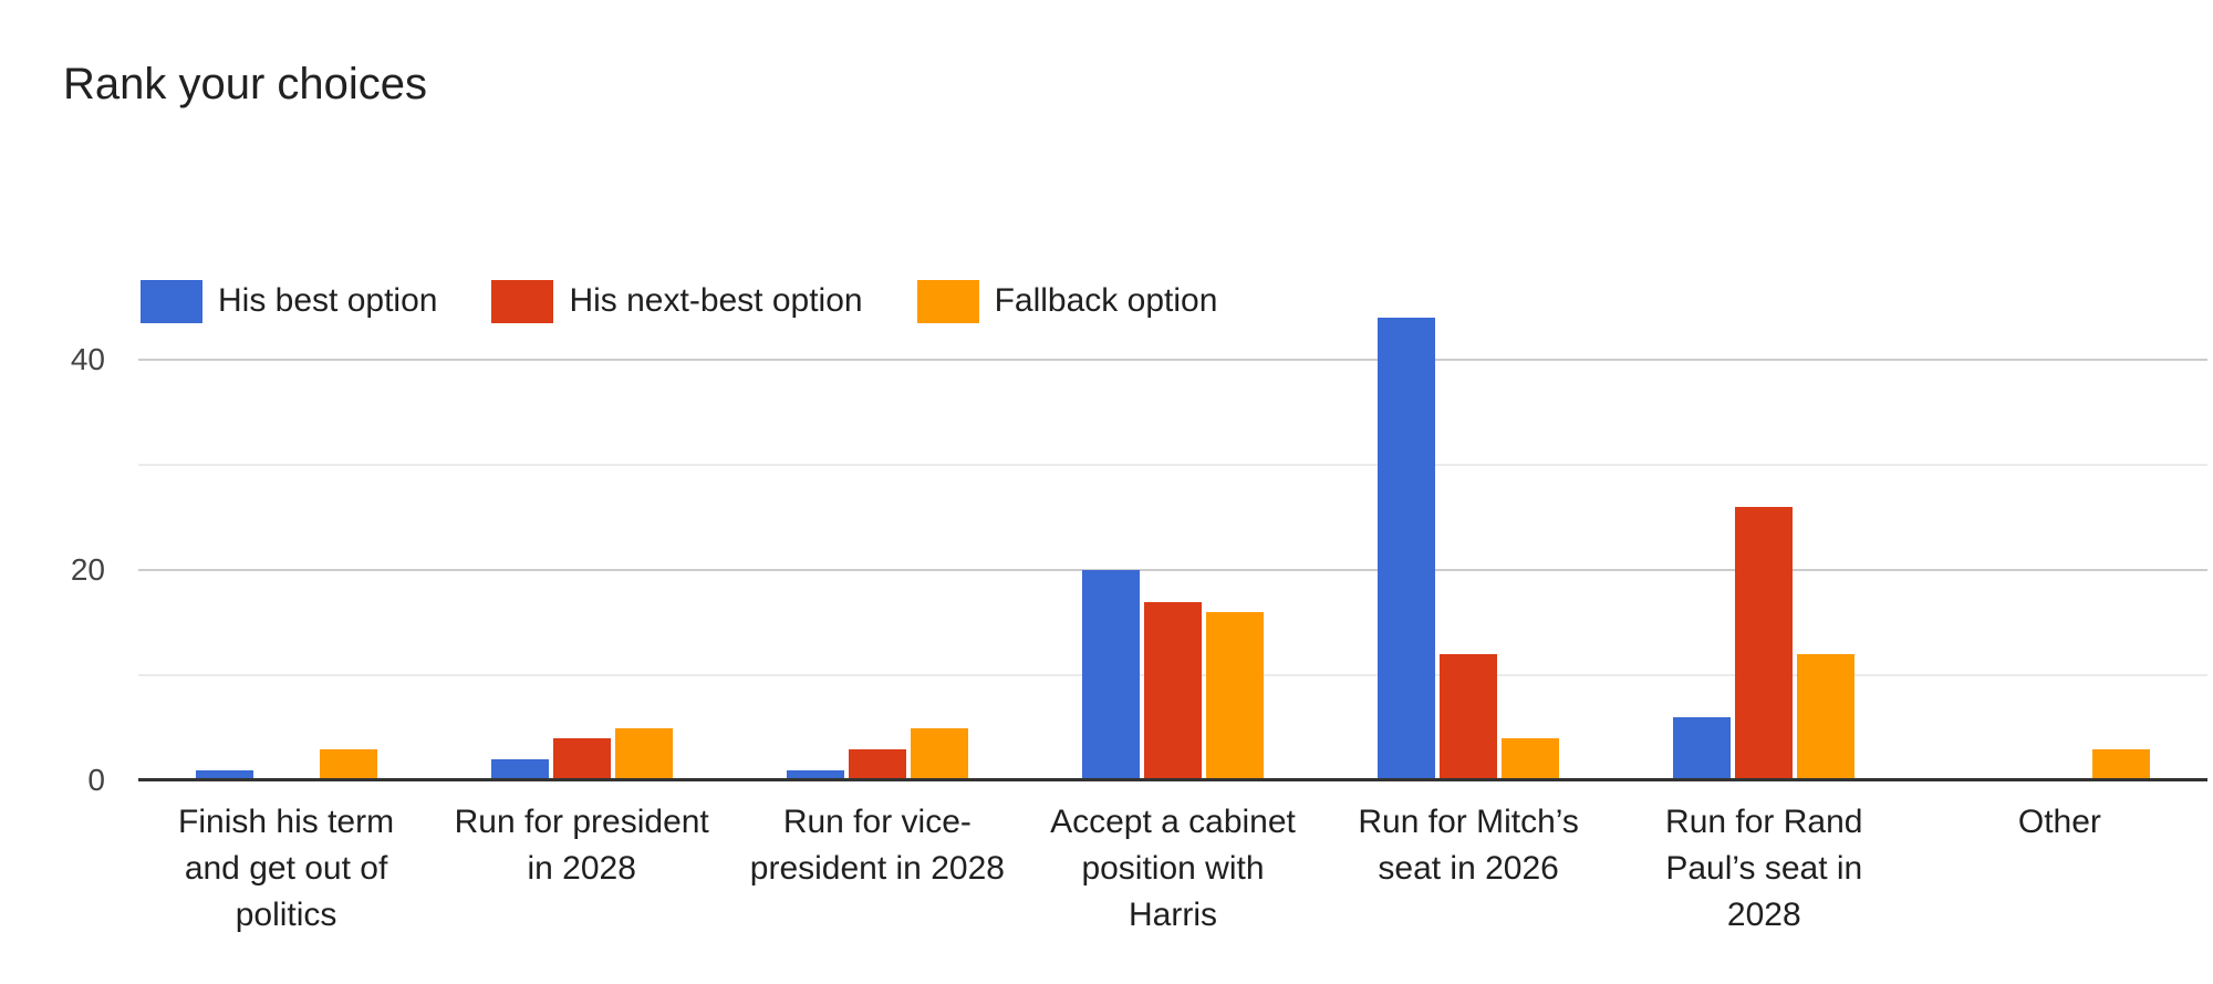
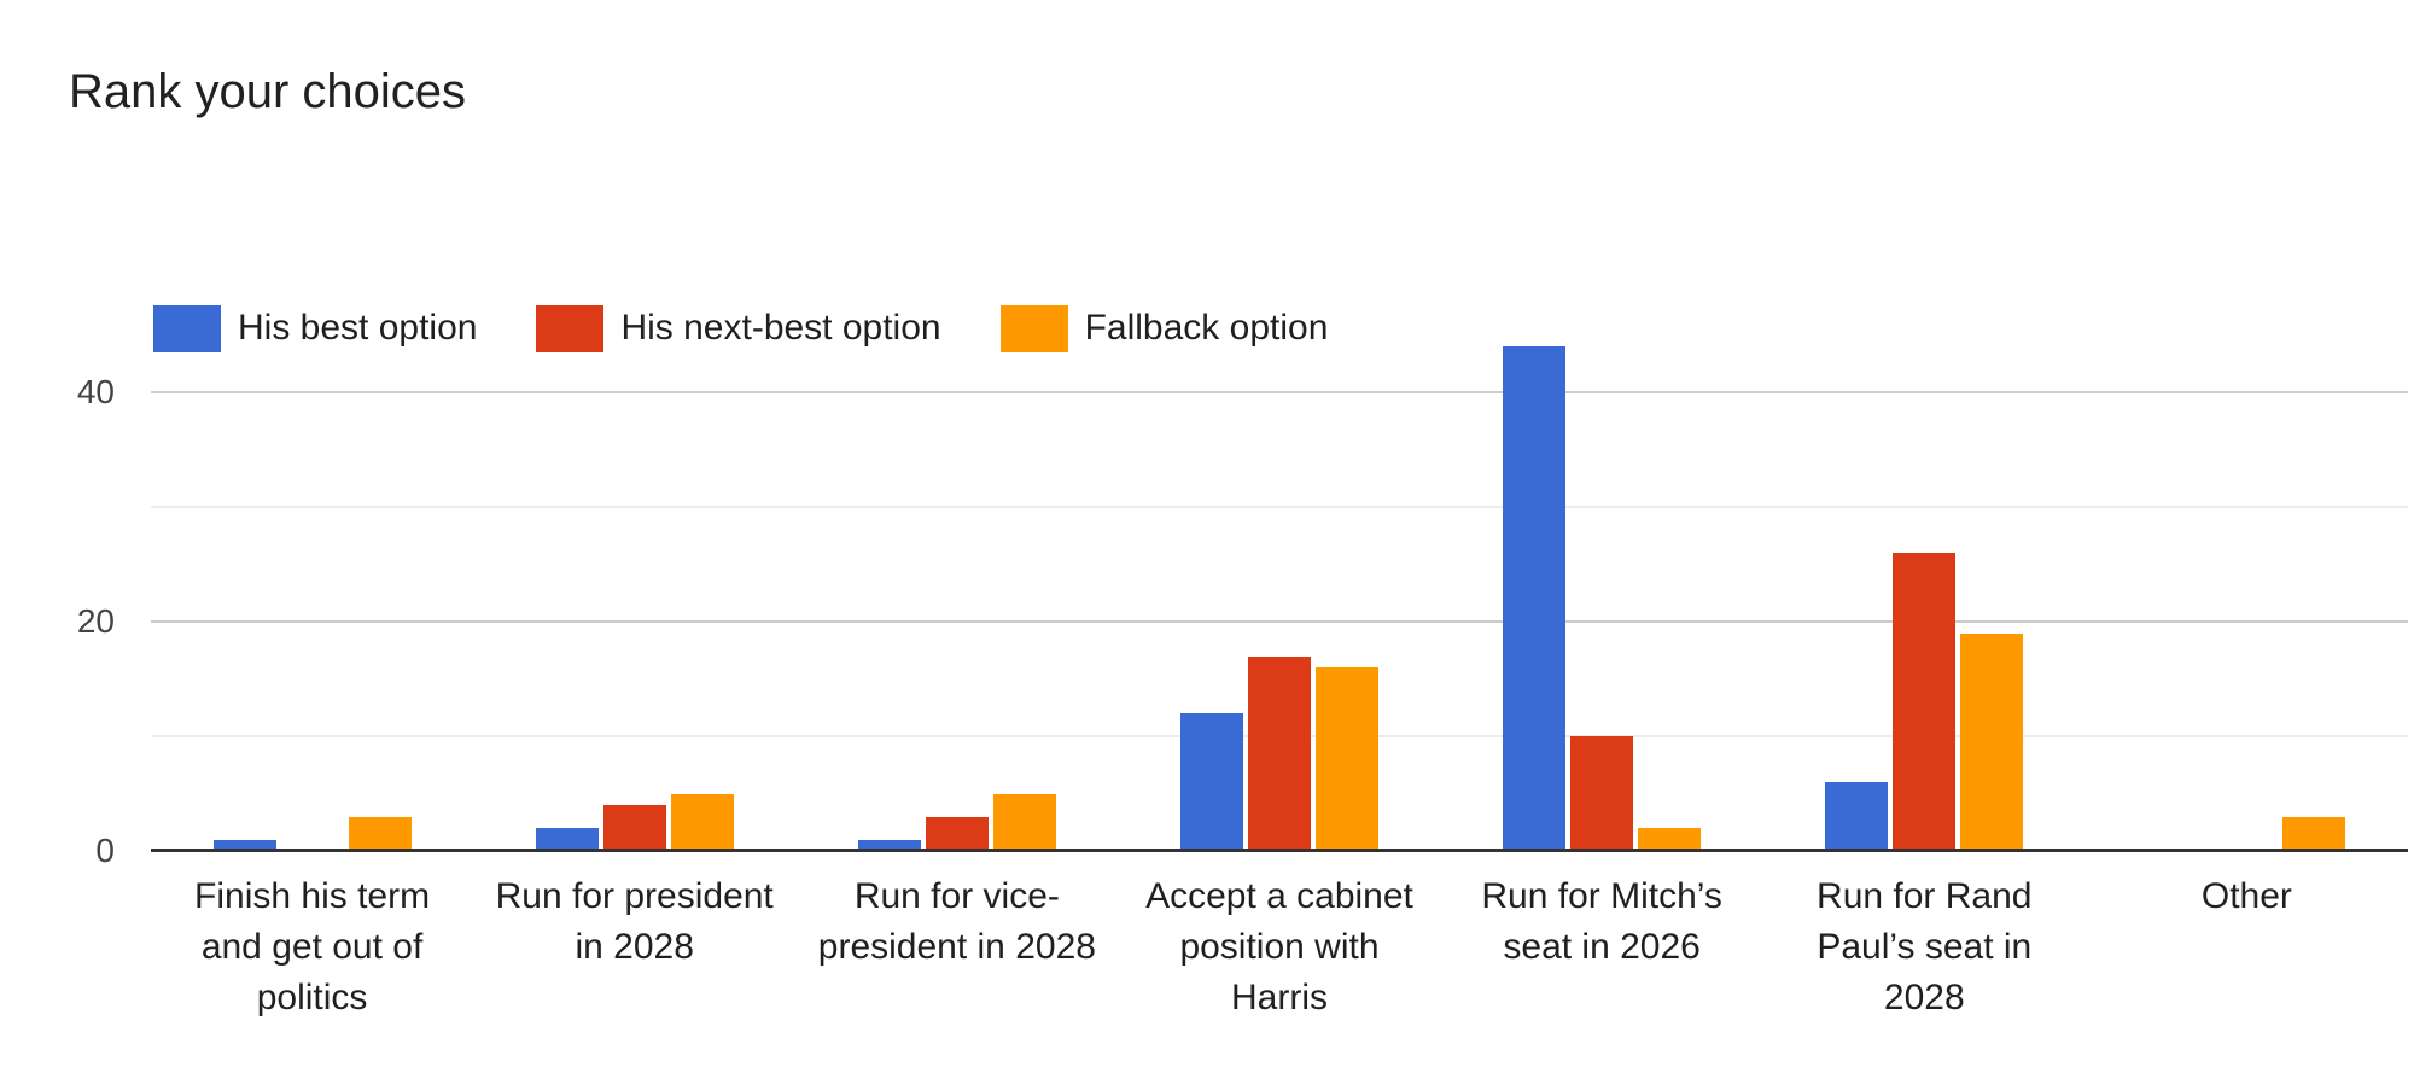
His best option/Accept a cabinet position with Harris: 20 -> 12
His next-best option/Run for Mitch’s seat in 2026: 12 -> 10
Fallback option/Run for Mitch’s seat in 2026: 4 -> 2
Fallback option/Run for Rand Paul’s seat in 2028: 12 -> 19
